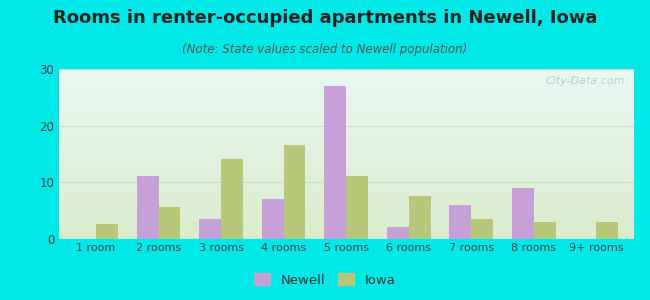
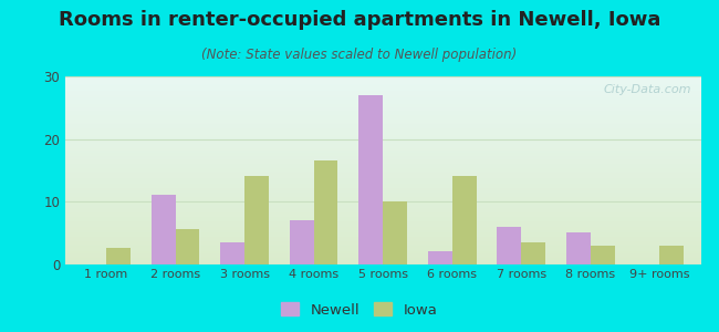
Iowa/5 rooms: 11.0 -> 10.0
Iowa/6 rooms: 7.5 -> 14.0
Newell/8 rooms: 9.0 -> 5.0
